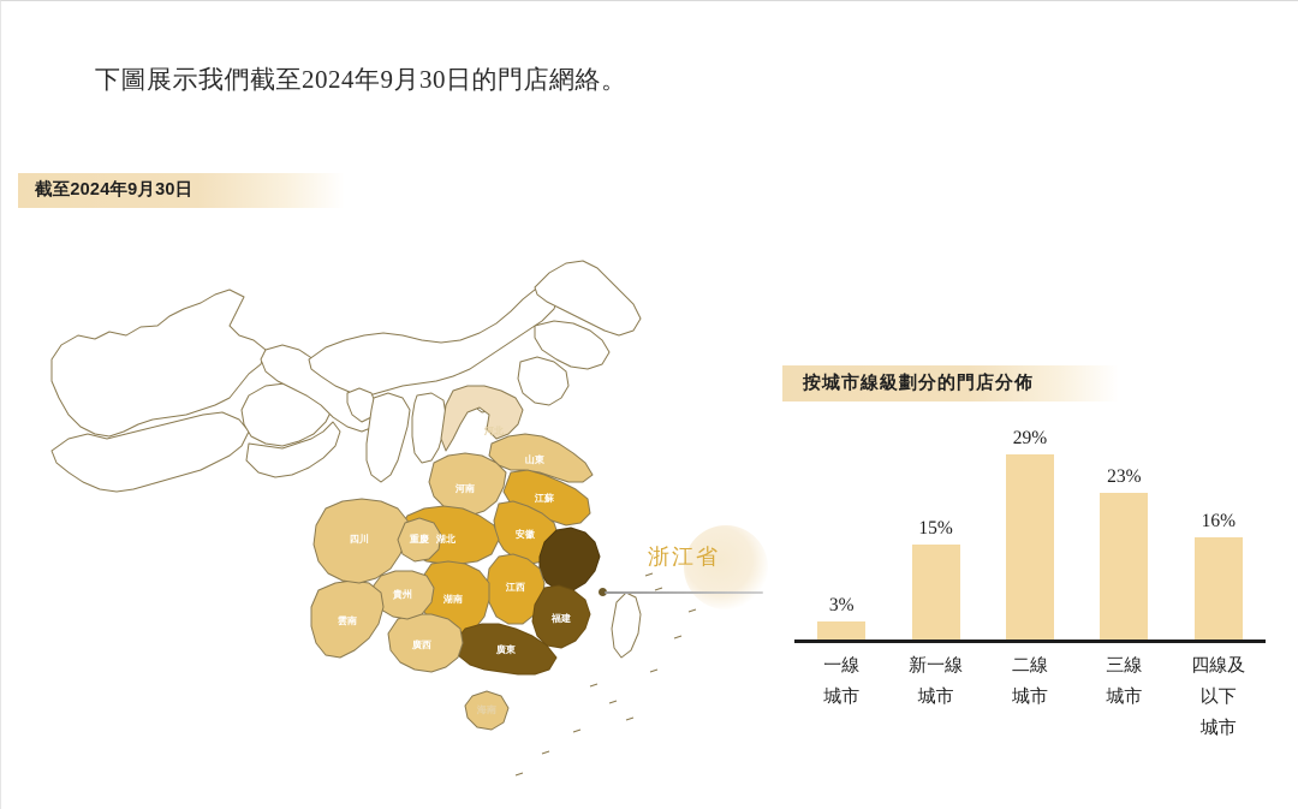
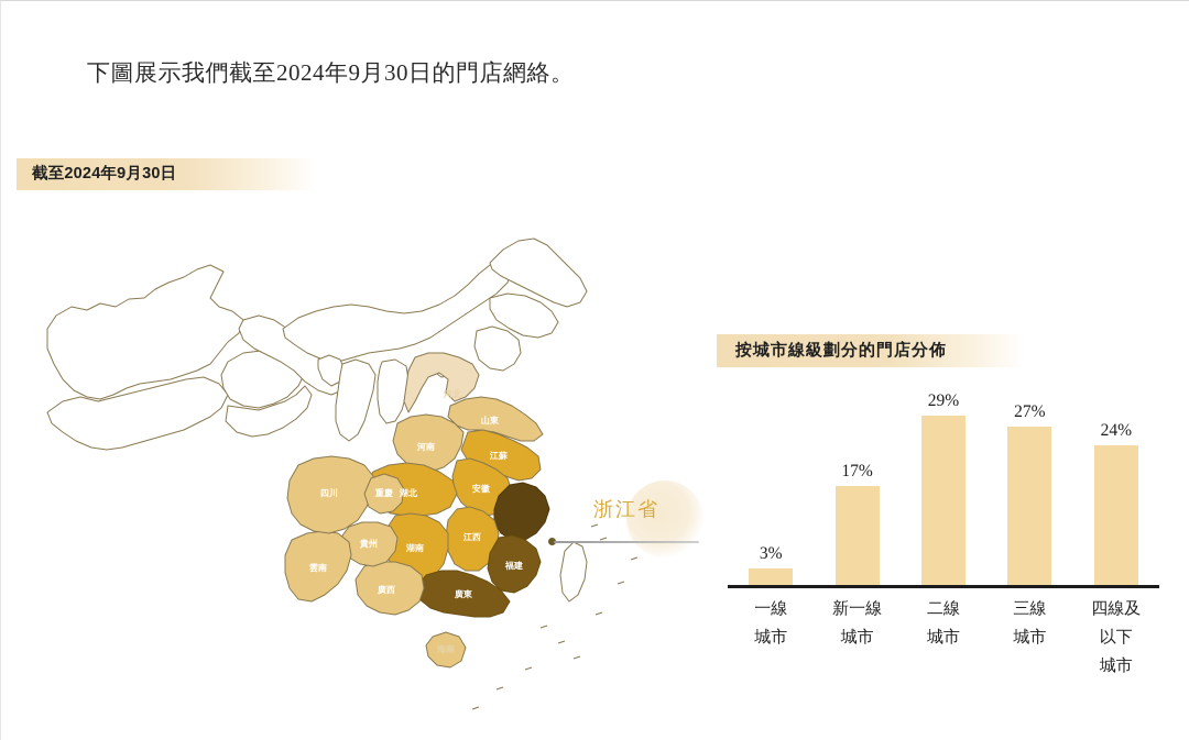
新一線城市: 15% -> 17%
三線城市: 23% -> 27%
四線及以下城市: 16% -> 24%
